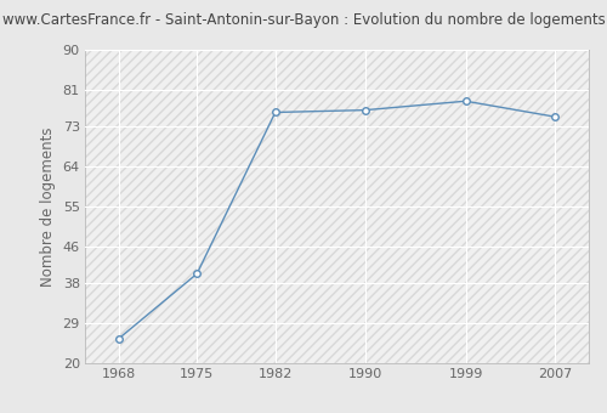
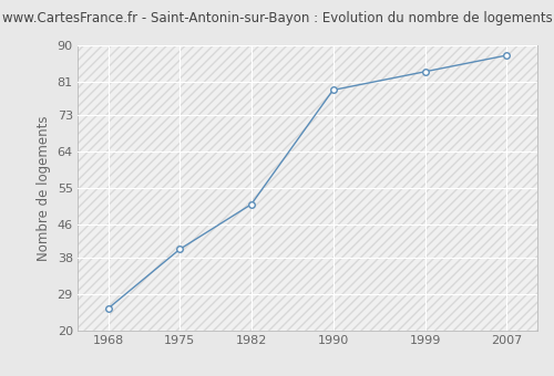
1982: 76.0 -> 51.0
1990: 76.5 -> 79.0
1999: 78.5 -> 83.5
2007: 75.0 -> 87.5
